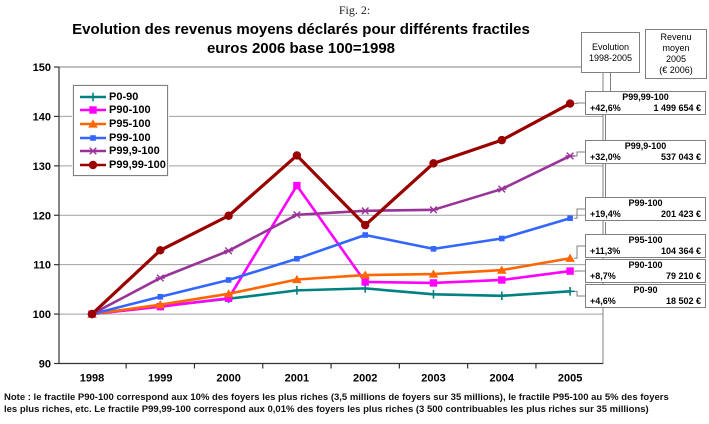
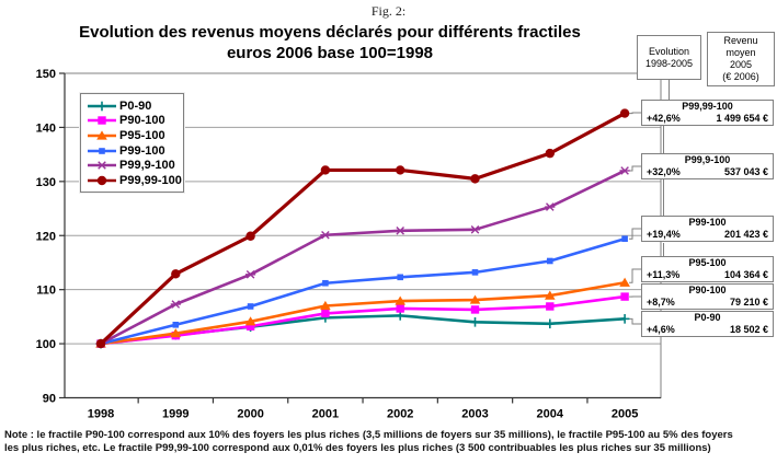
P90-100/2001: 126 -> 106
P99-100/2002: 116 -> 112
P99,99-100/2002: 118 -> 132
